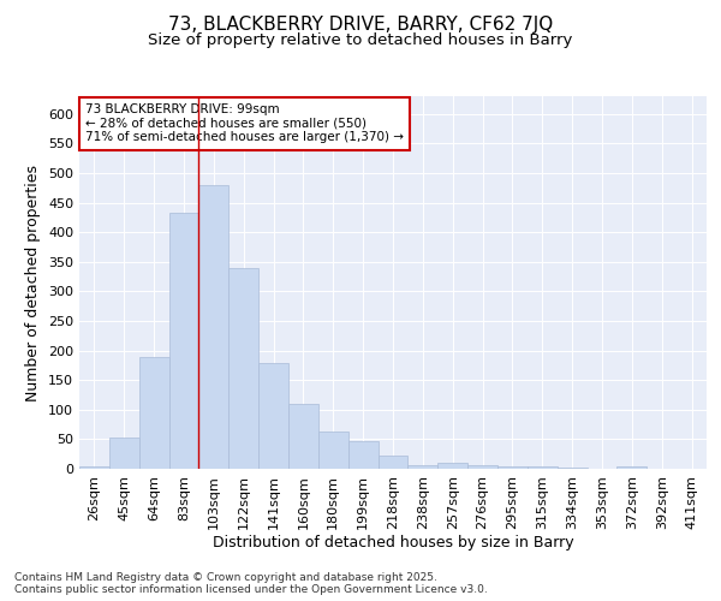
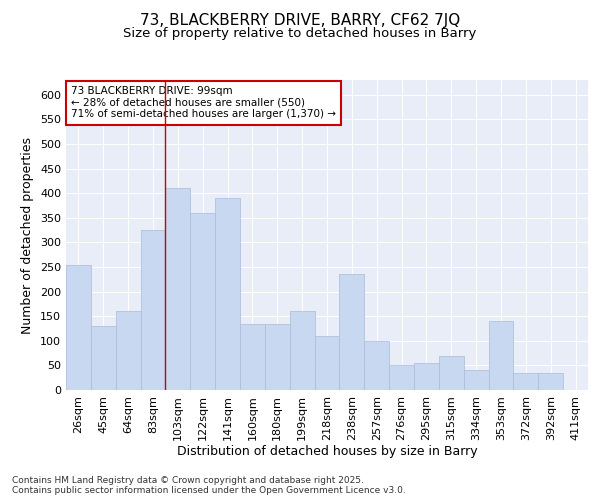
26sqm: 5 -> 255
45sqm: 52 -> 130
64sqm: 190 -> 160
83sqm: 432 -> 325
103sqm: 480 -> 410
122sqm: 340 -> 360
141sqm: 178 -> 390
160sqm: 110 -> 135
180sqm: 62 -> 135
199sqm: 47 -> 160
218sqm: 22 -> 110
238sqm: 7 -> 235
257sqm: 10 -> 100
276sqm: 7 -> 50
295sqm: 5 -> 55
315sqm: 5 -> 70
334sqm: 3 -> 40
353sqm: 1 -> 140
372sqm: 5 -> 35
392sqm: 1 -> 35
